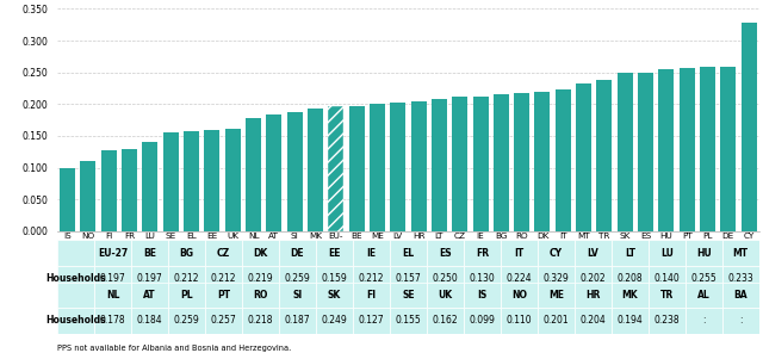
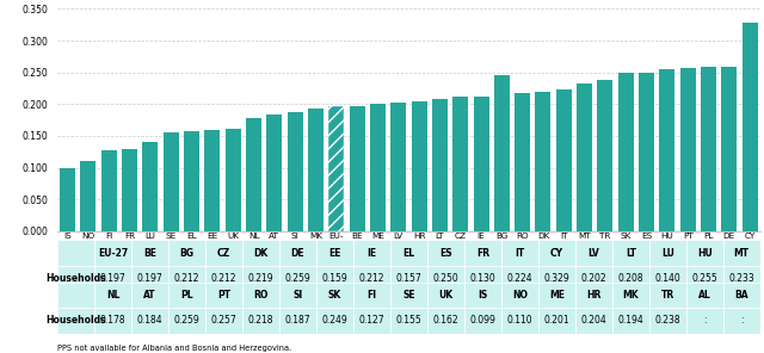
BG: 0.216 -> 0.246
